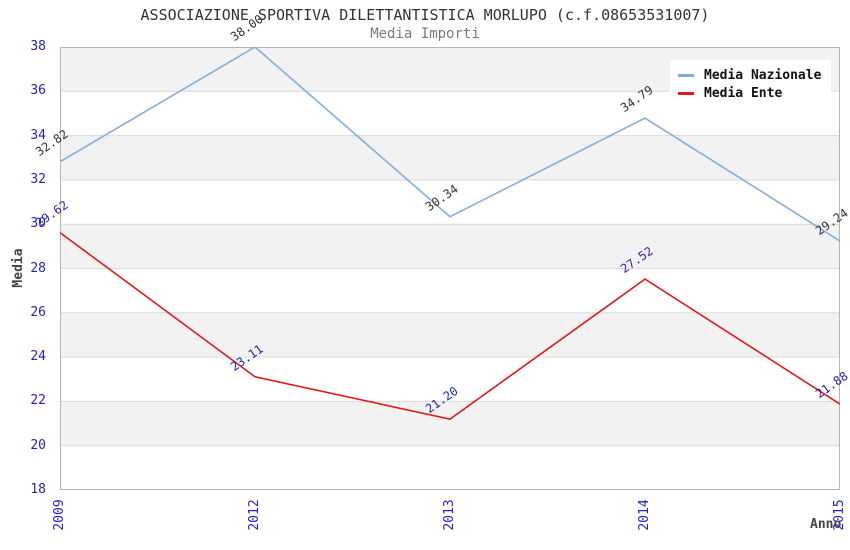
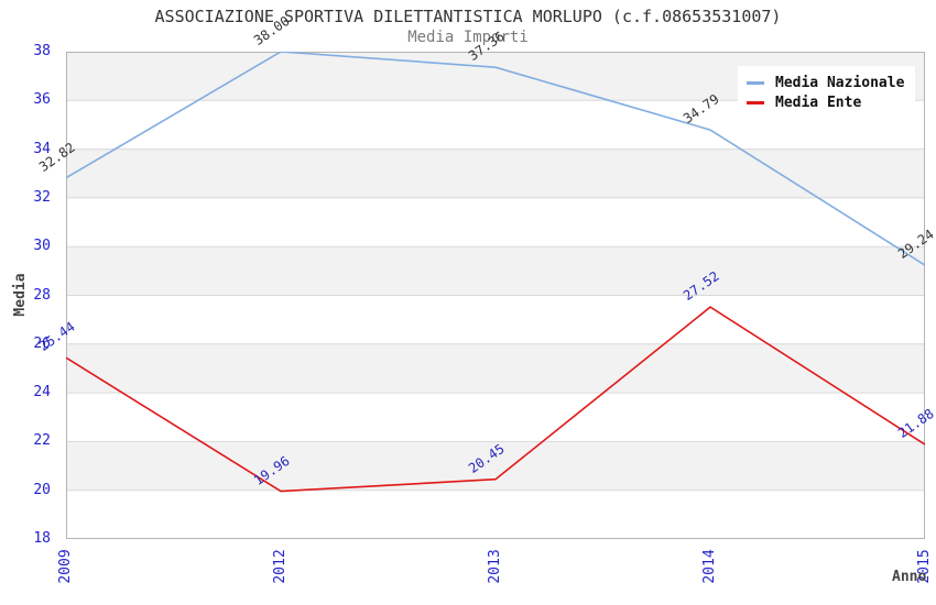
Media Ente/2009: 29.62 -> 25.44
Media Ente/2012: 23.11 -> 19.96
Media Nazionale/2013: 30.34 -> 37.36
Media Ente/2013: 21.20 -> 20.45
